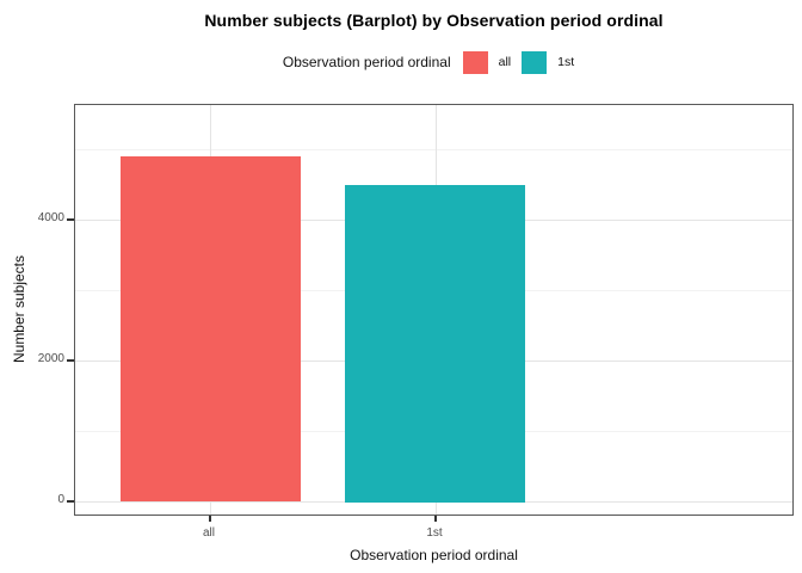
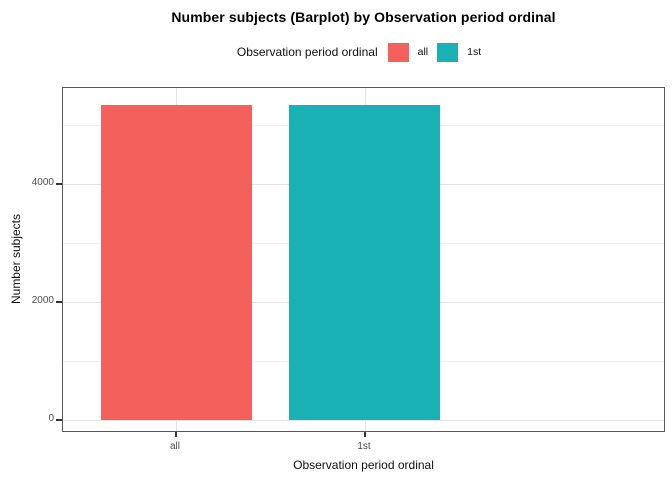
all: 4900 -> 5300
1st: 4500 -> 5300
